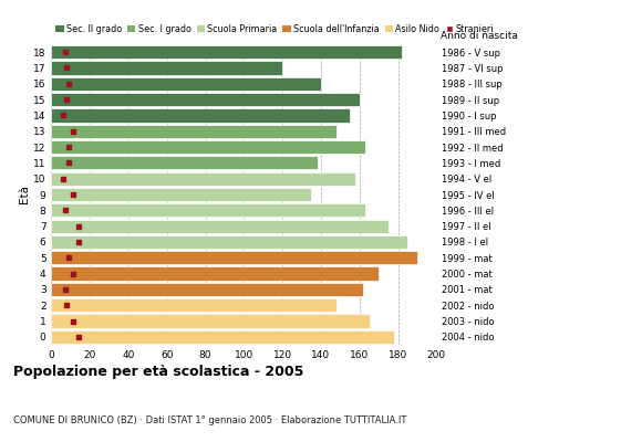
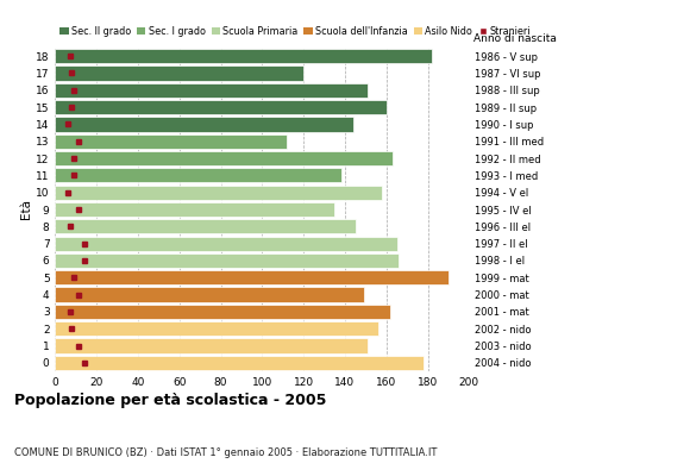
16: 140 -> 151
14: 155 -> 144
13: 148 -> 112
8: 163 -> 145
7: 175 -> 165
6: 185 -> 166
4: 170 -> 149
2: 148 -> 156
1: 165 -> 151
